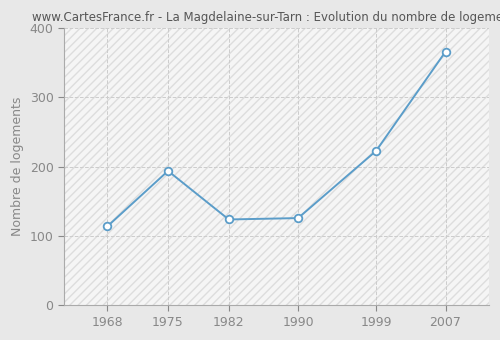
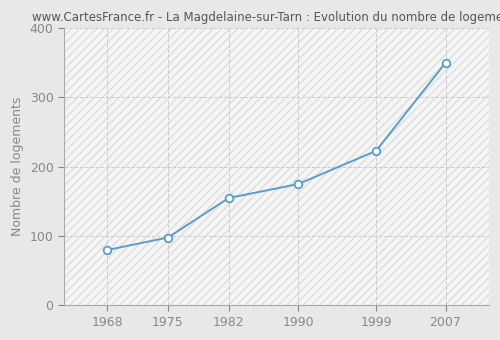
1968: 114 -> 80
1975: 194 -> 98
1982: 124 -> 155
1990: 126 -> 175
2007: 366 -> 350
